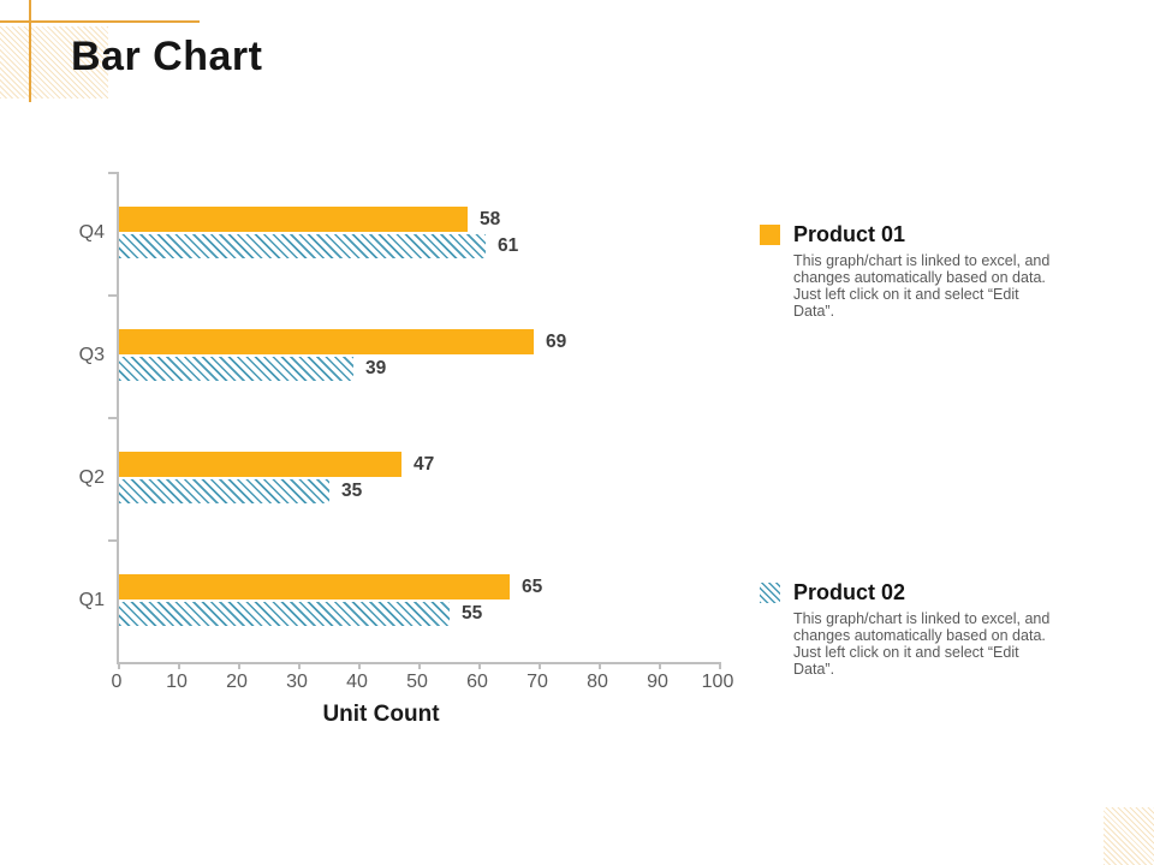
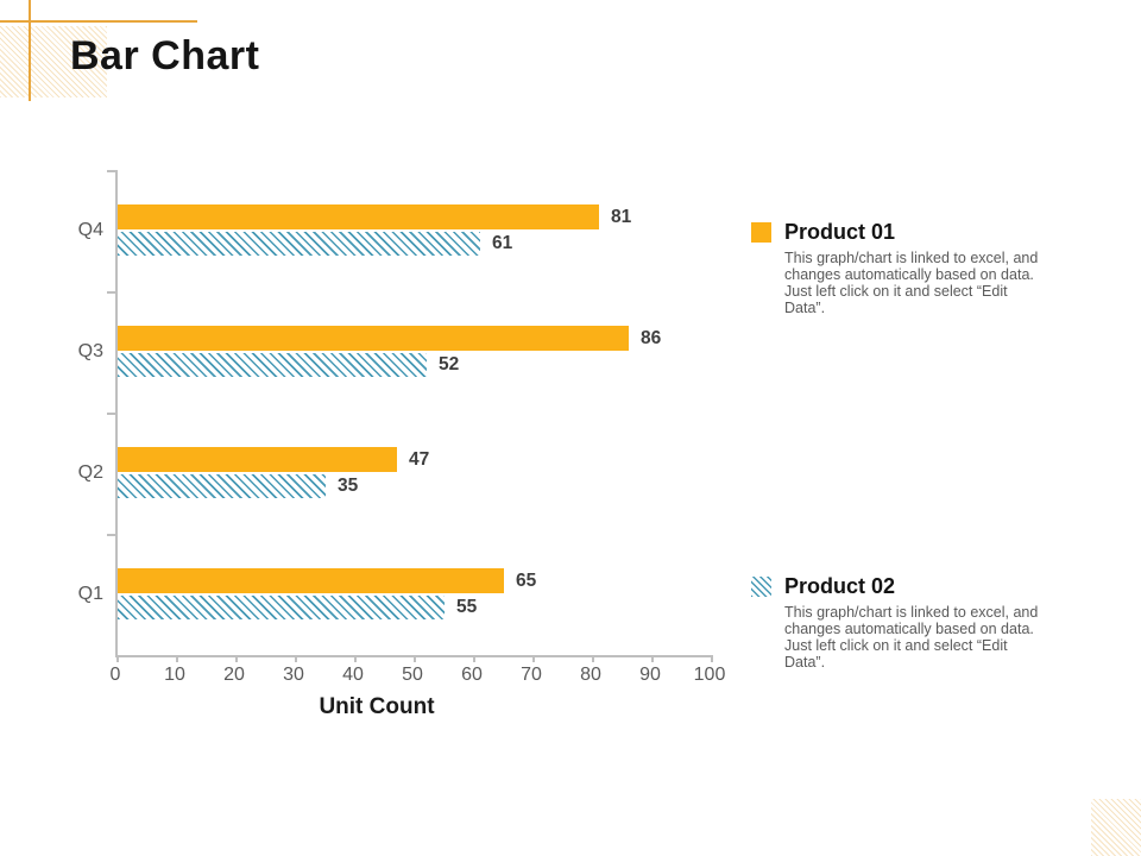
Product 01/Q4: 58 -> 81
Product 01/Q3: 69 -> 86
Product 02/Q3: 39 -> 52
